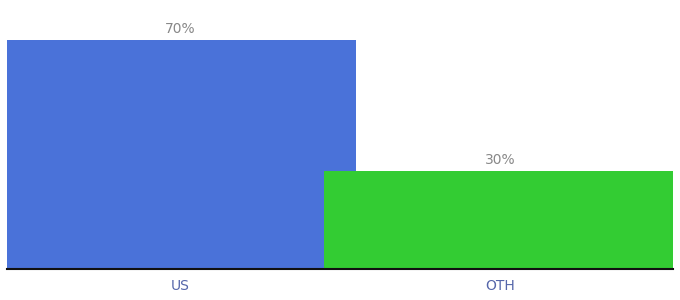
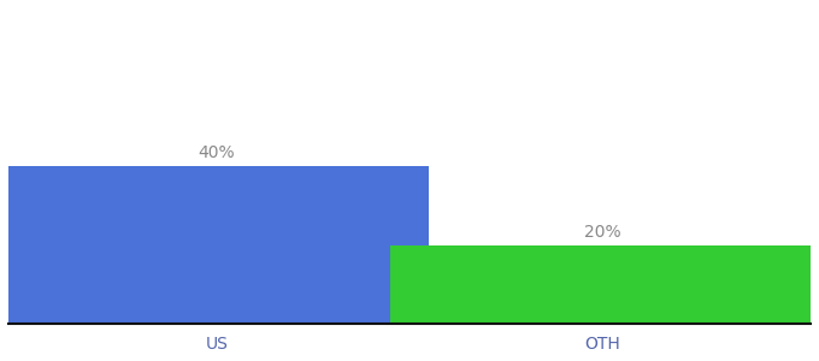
US: 70% -> 40%
OTH: 30% -> 20%
